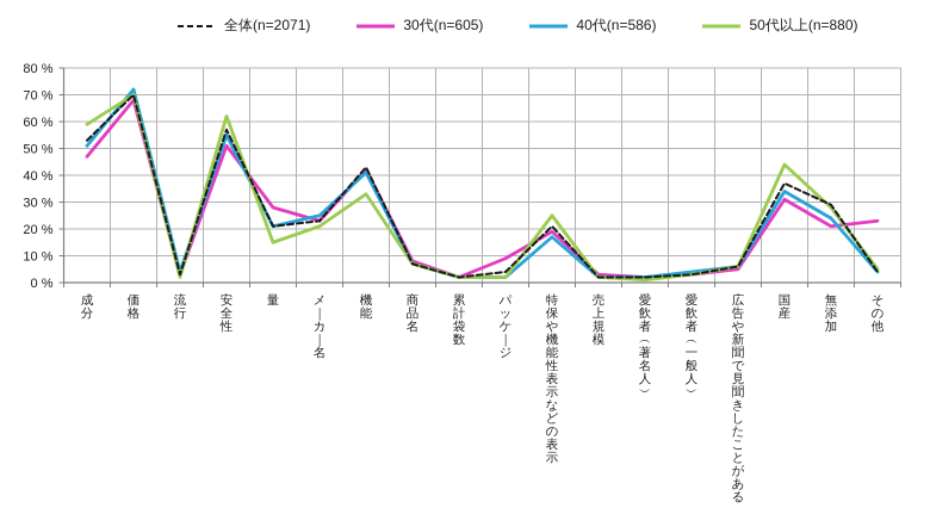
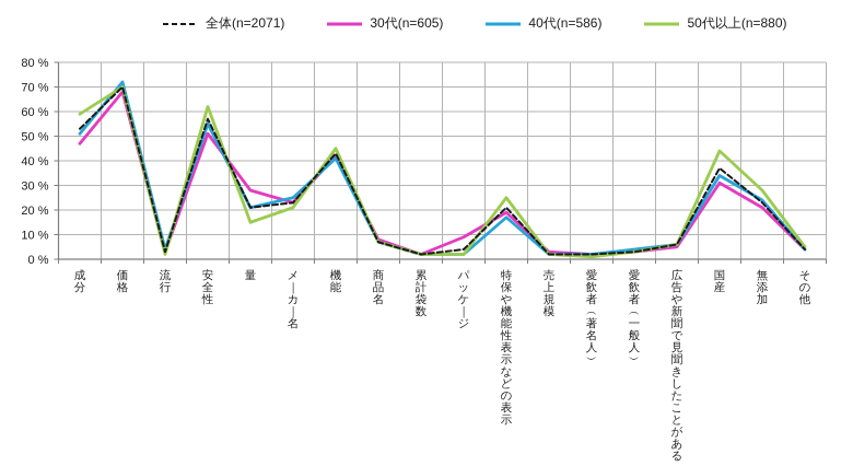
50代以上(n=880)/機能: 33% -> 45%
全体(n=2071)/無添加: 29% -> 23%
30代(n=605)/その他: 23% -> 4%
